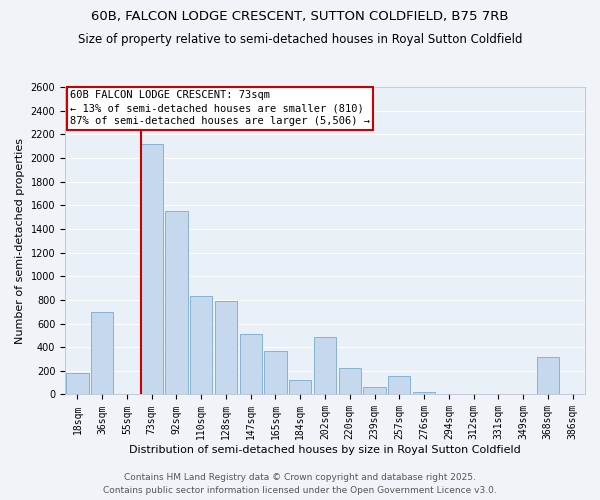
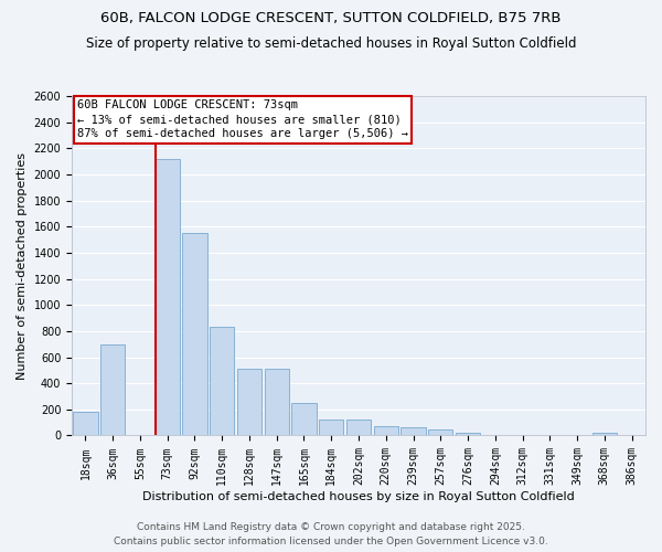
128sqm: 790 -> 510
165sqm: 370 -> 250
202sqm: 490 -> 120
220sqm: 220 -> 70
257sqm: 160 -> 40
368sqm: 320 -> 20
